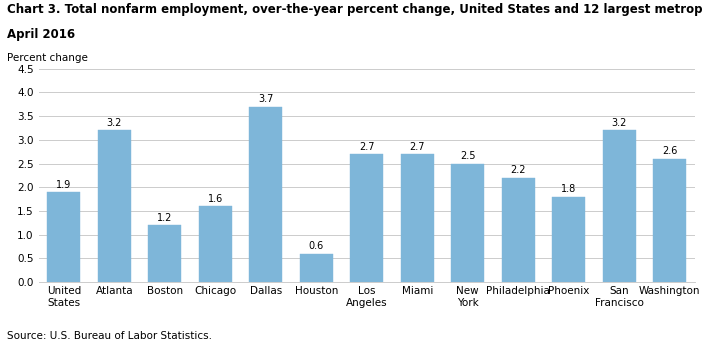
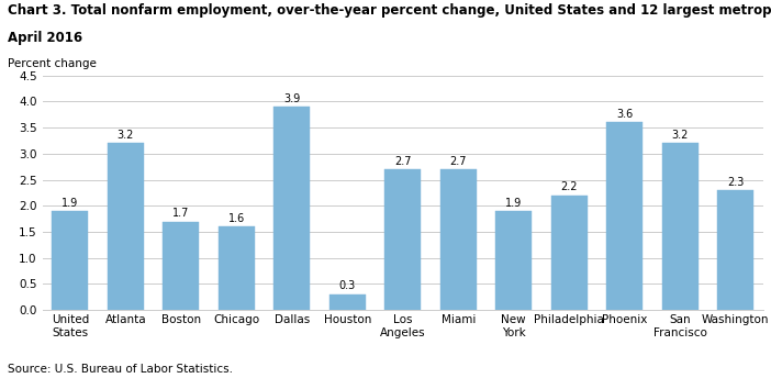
Boston: 1.2 -> 1.7
Dallas: 3.7 -> 3.9
Houston: 0.6 -> 0.3
New York: 2.5 -> 1.9
Phoenix: 1.8 -> 3.6
Washington: 2.6 -> 2.3
